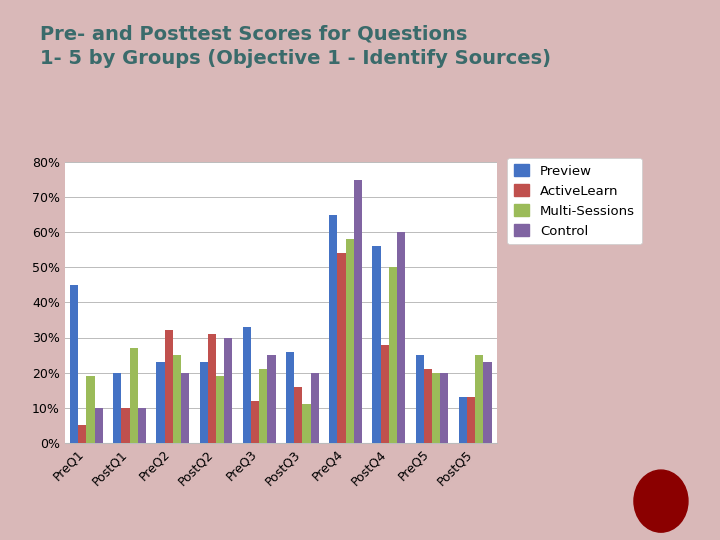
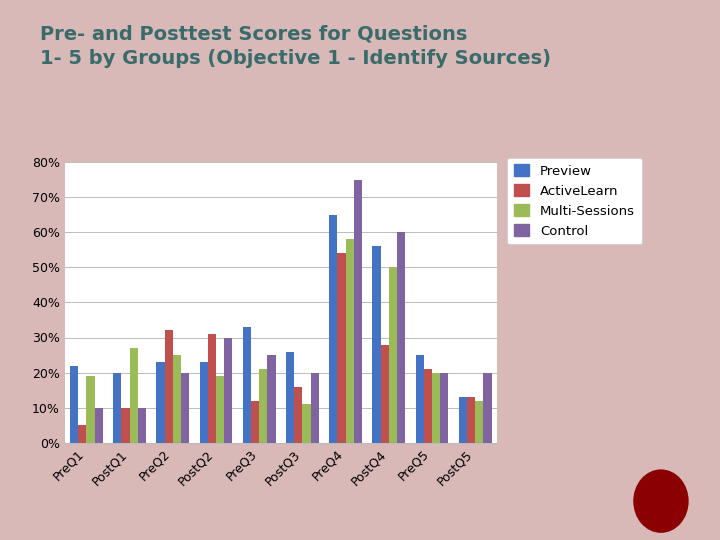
Preview/PreQ1: 45% -> 22%
Multi-Sessions/PostQ5: 25% -> 12%
Control/PostQ5: 23% -> 20%
